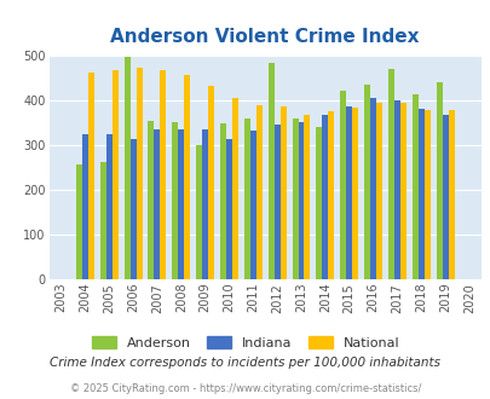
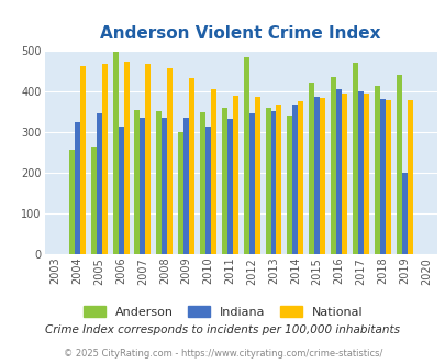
Indiana/2005: 325 -> 345
Indiana/2019: 368 -> 200
